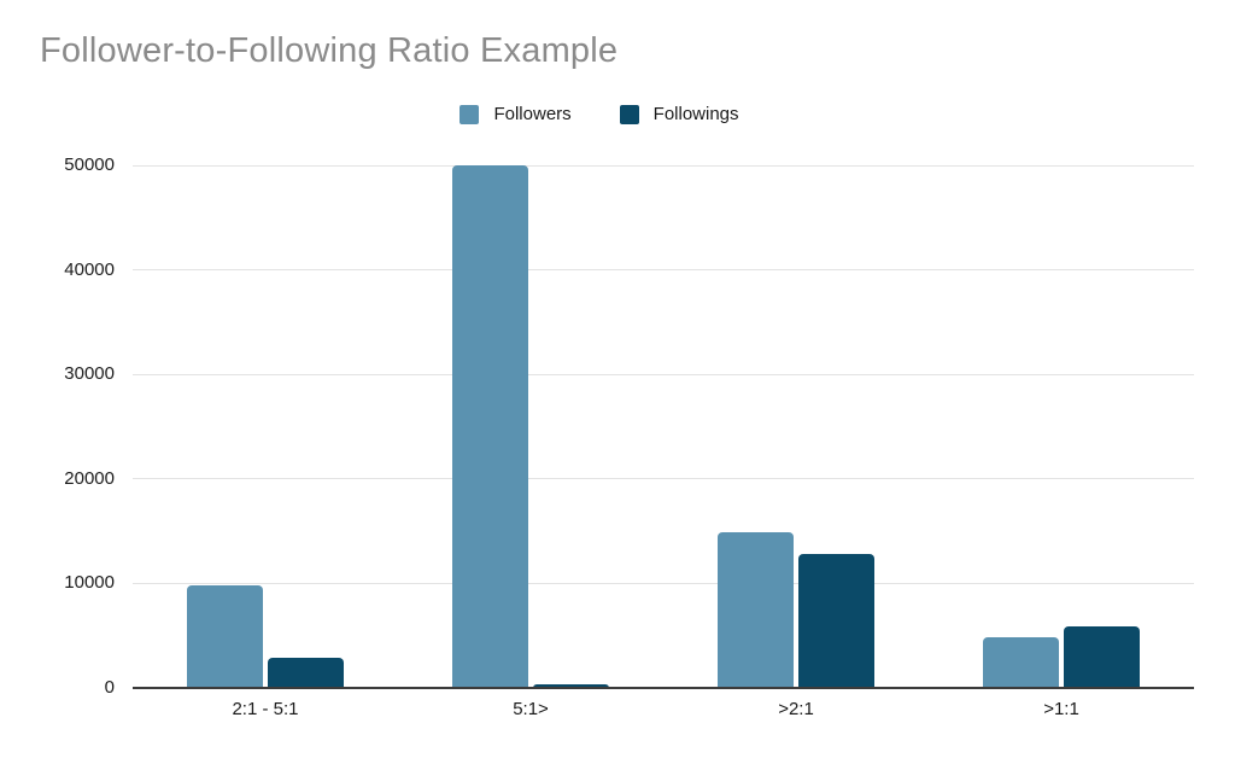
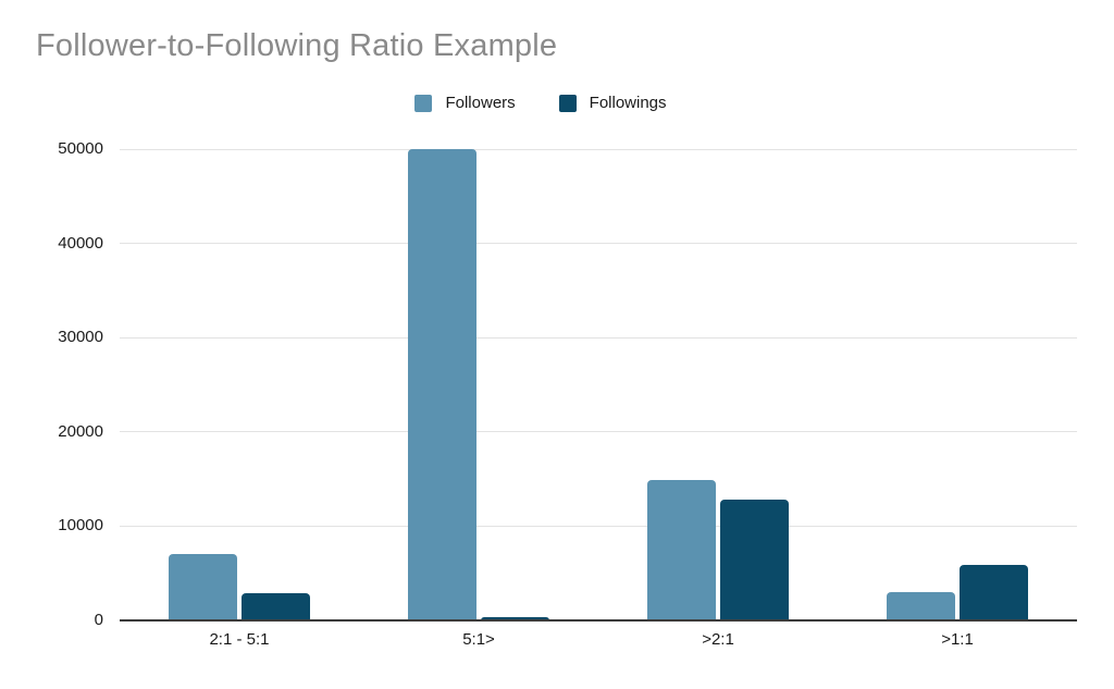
Followers/2:1 - 5:1: 10000 -> 7000
Followers/>1:1: 5000 -> 3000
